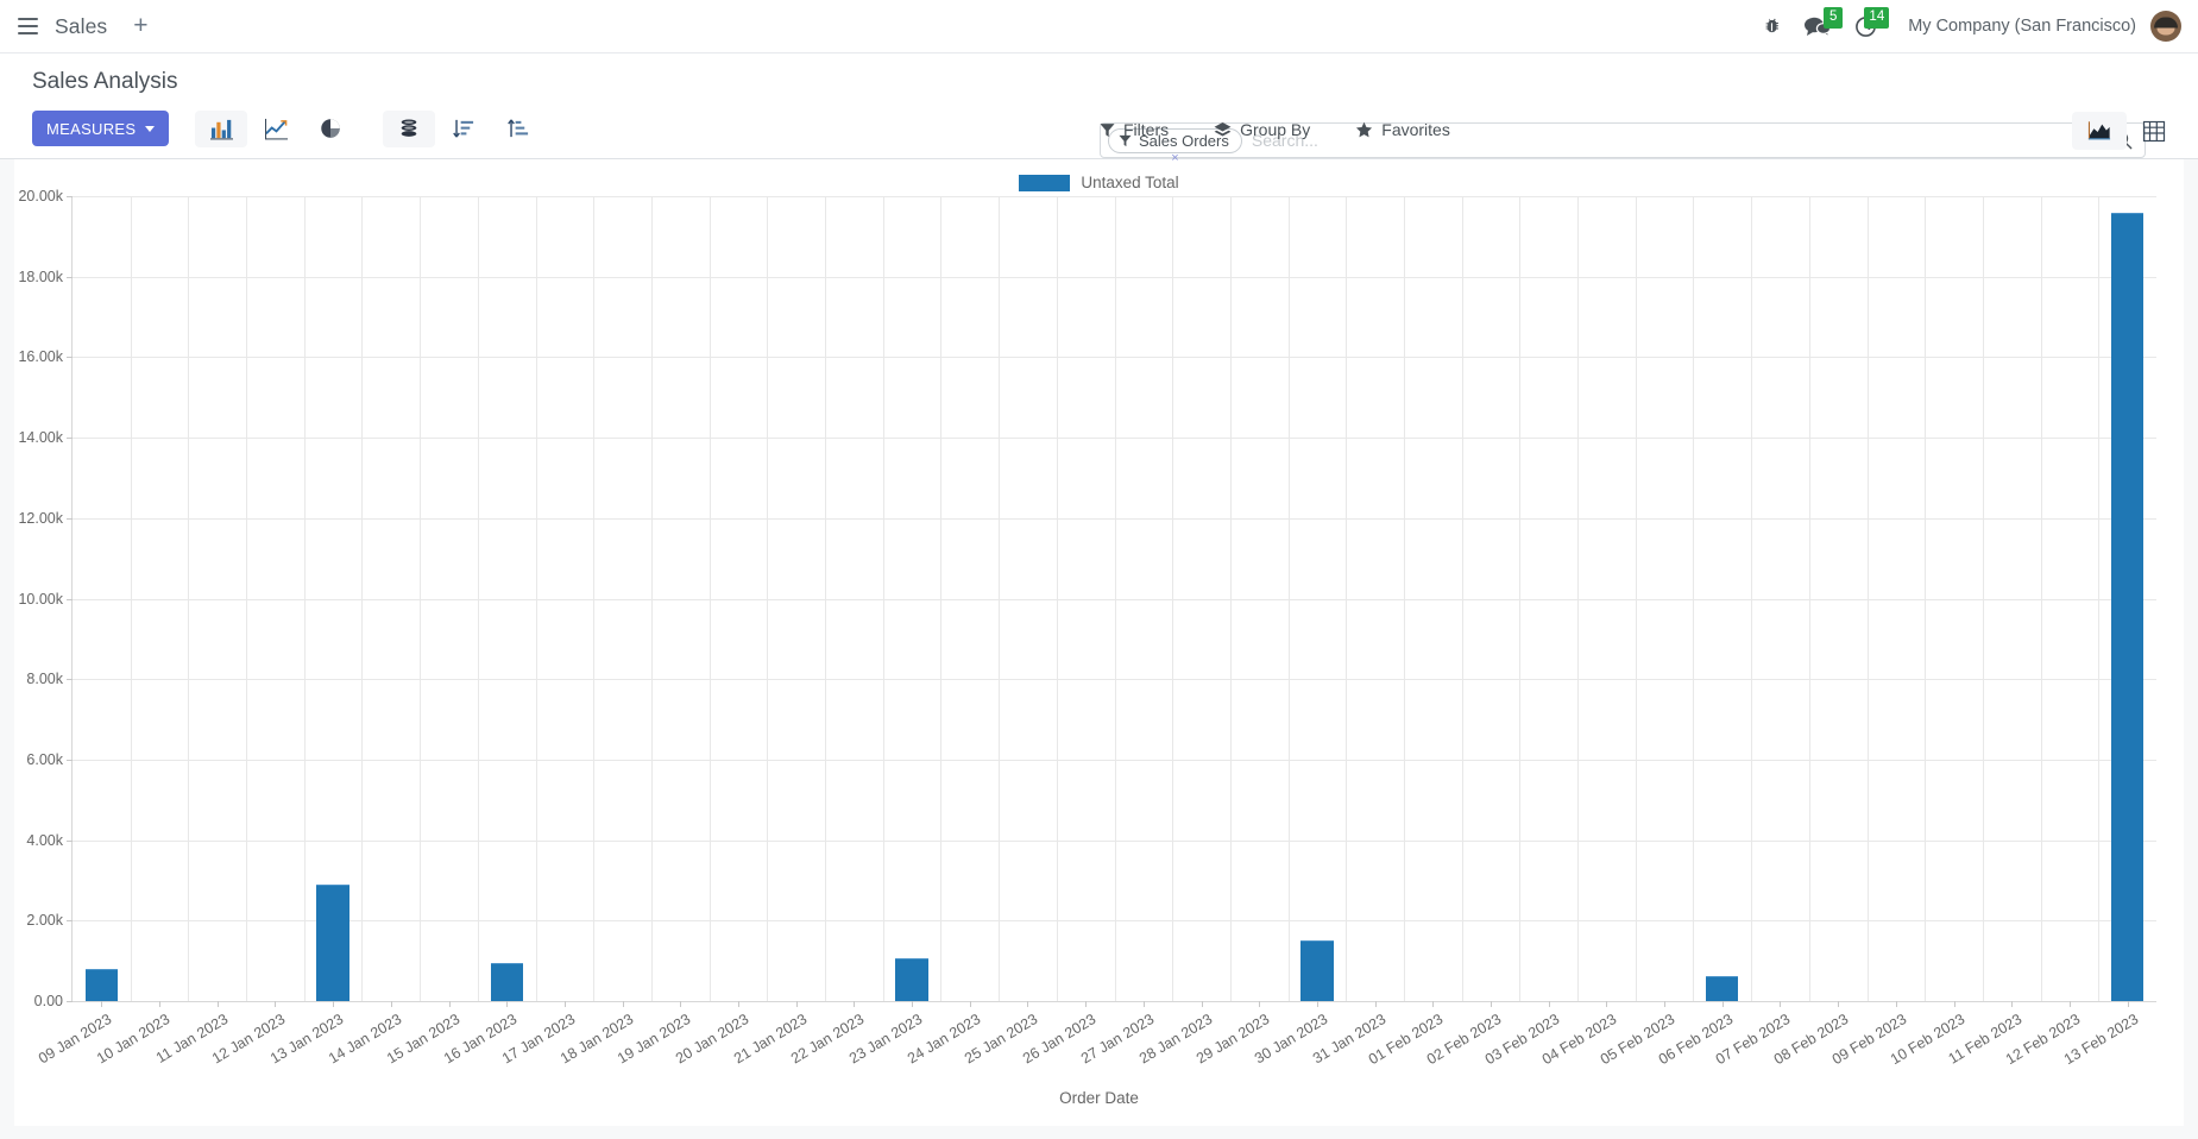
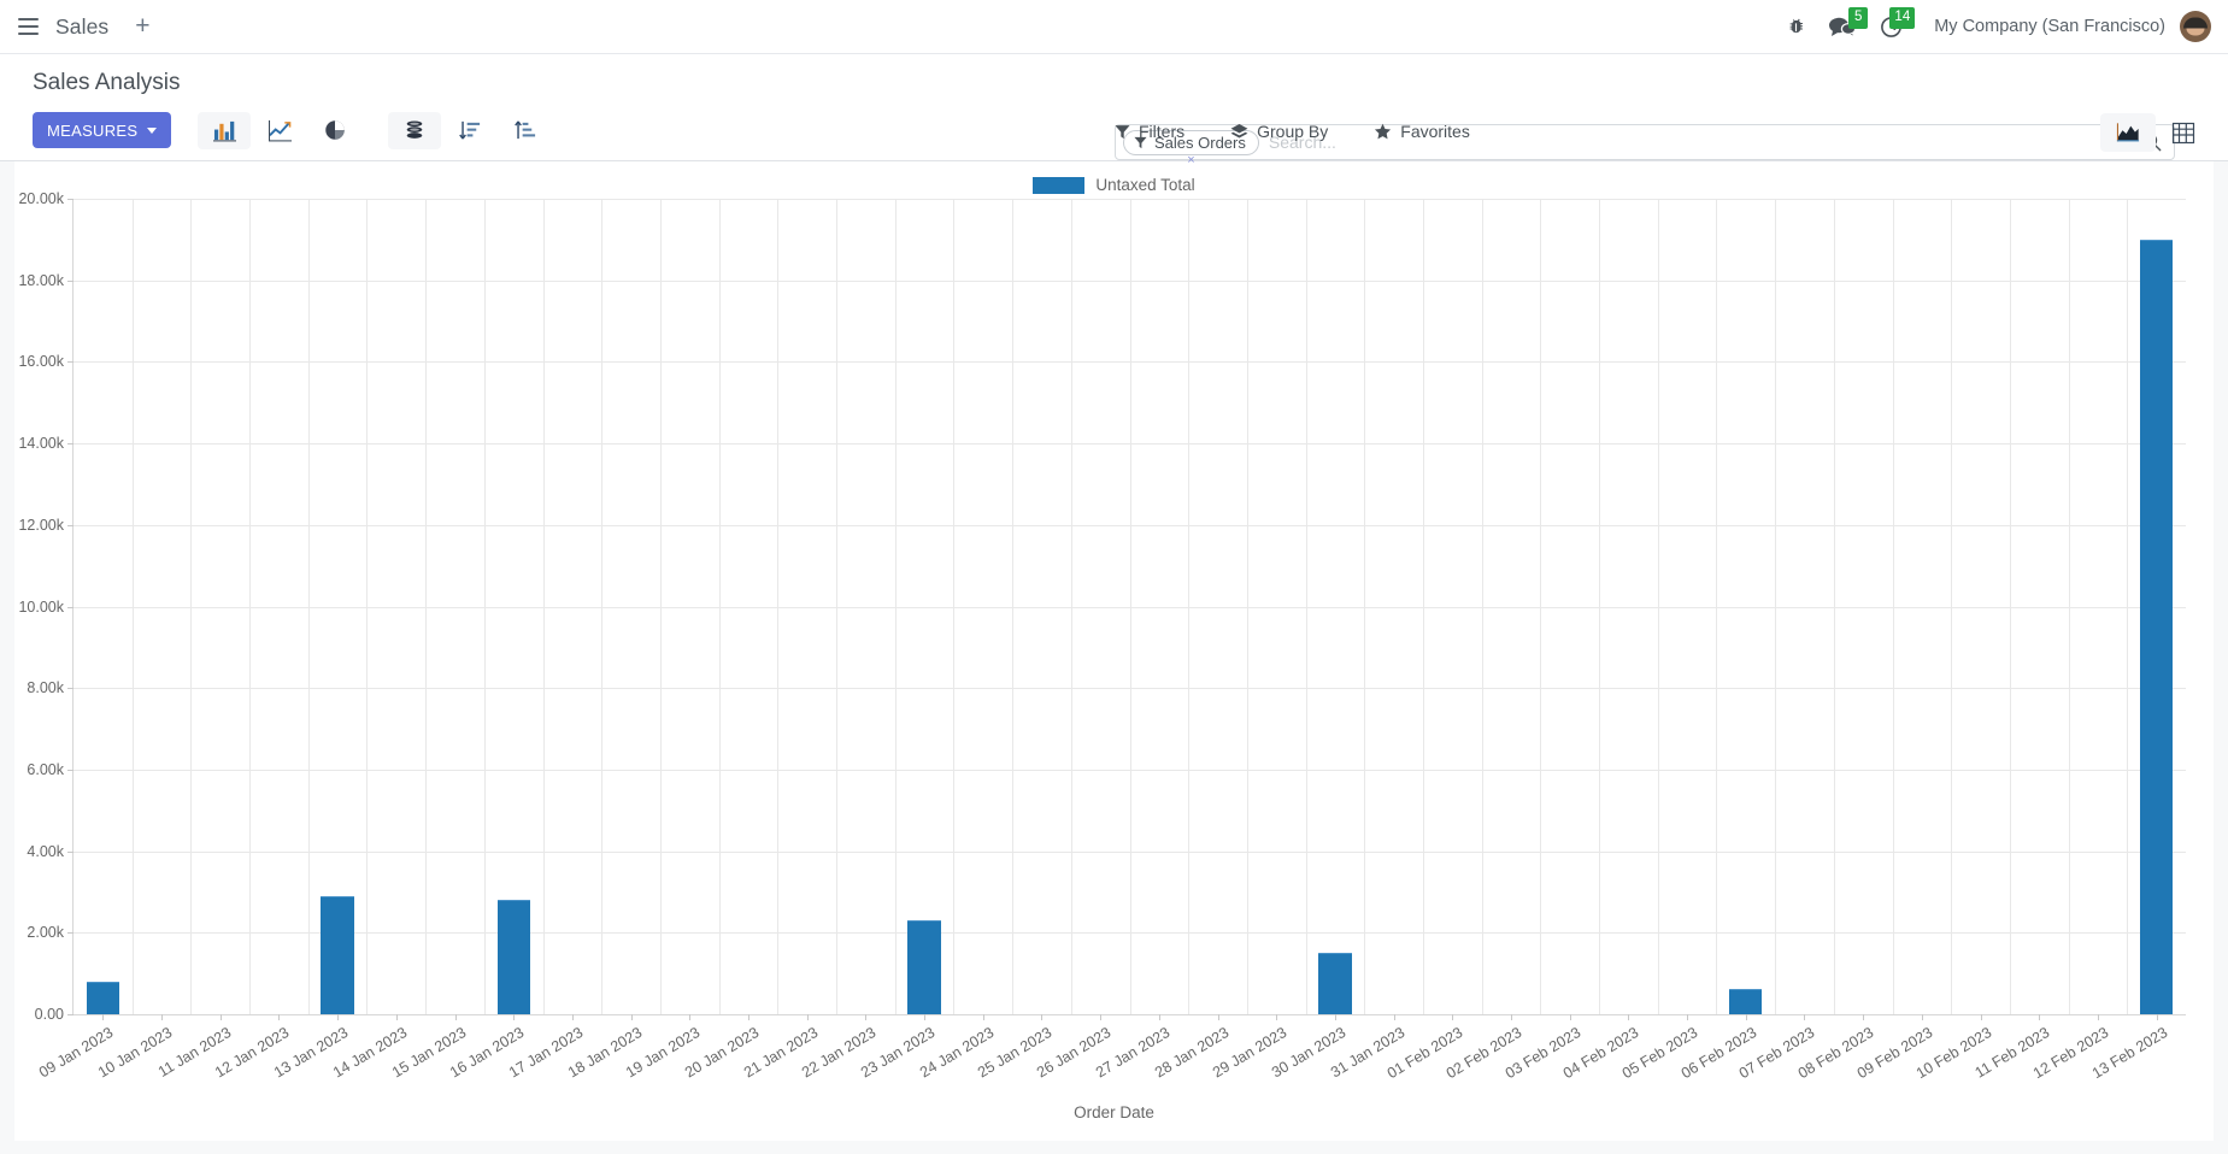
16 Jan 2023: 1.0k -> 2.8k
23 Jan 2023: 1.0k -> 2.3k
13 Feb 2023: 19.6k -> 19.0k
